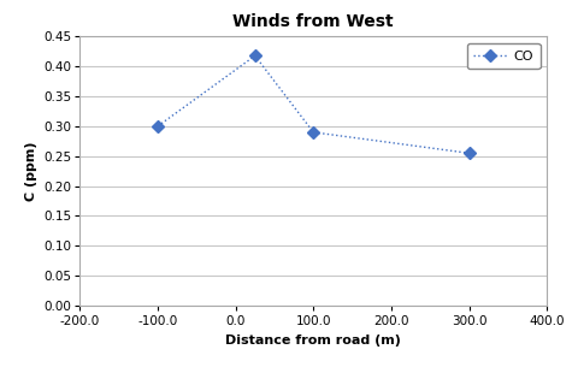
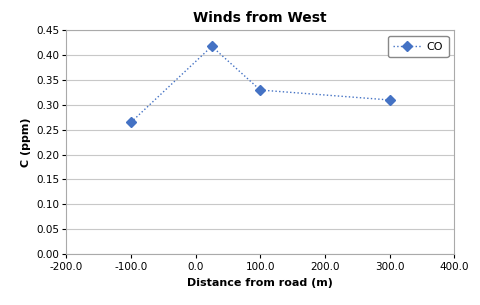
-100.0: 0.300 -> 0.265
100.0: 0.290 -> 0.330
300.0: 0.255 -> 0.310
